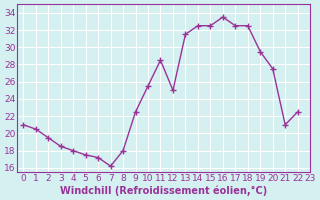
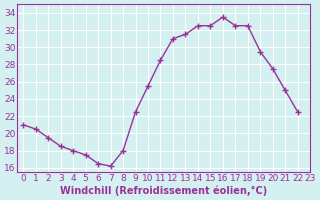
6: 17.2 -> 16.5
12: 25.0 -> 31.0
21: 21.0 -> 25.0
